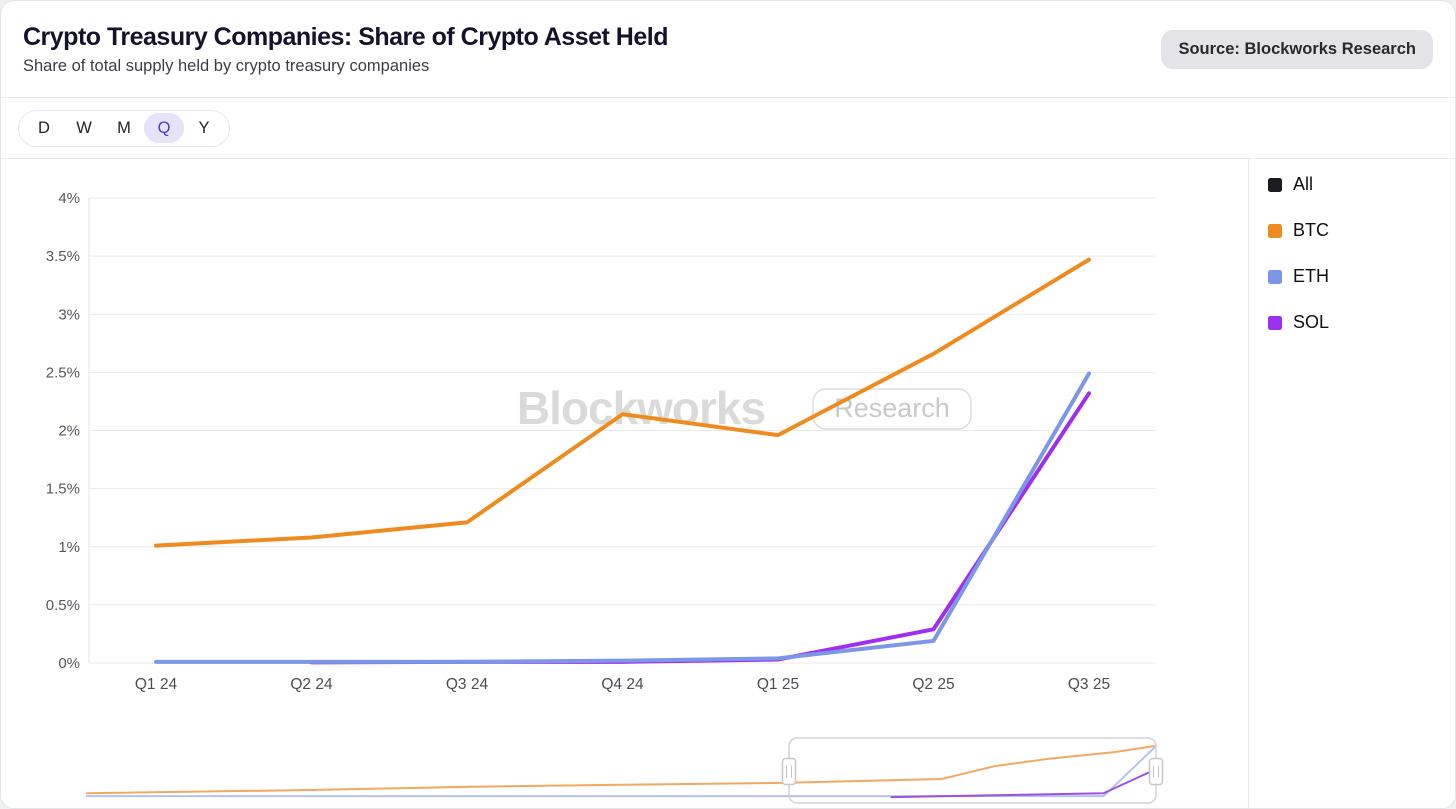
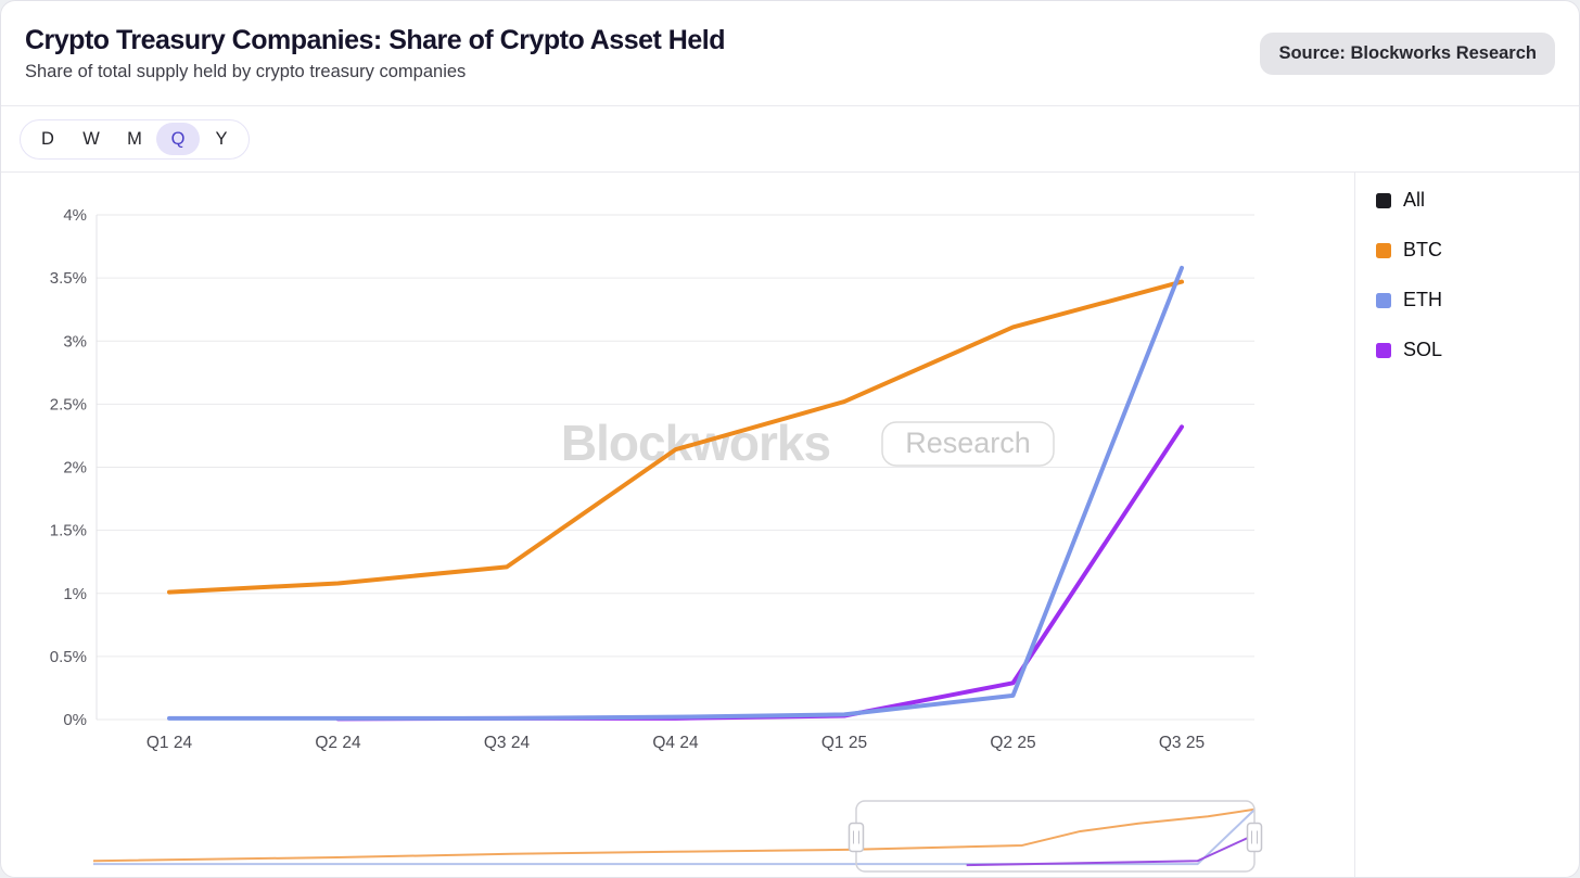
BTC/Q1 25: 1.96% -> 2.52%
BTC/Q2 25: 2.66% -> 3.11%
ETH/Q3 25: 2.49% -> 3.58%
